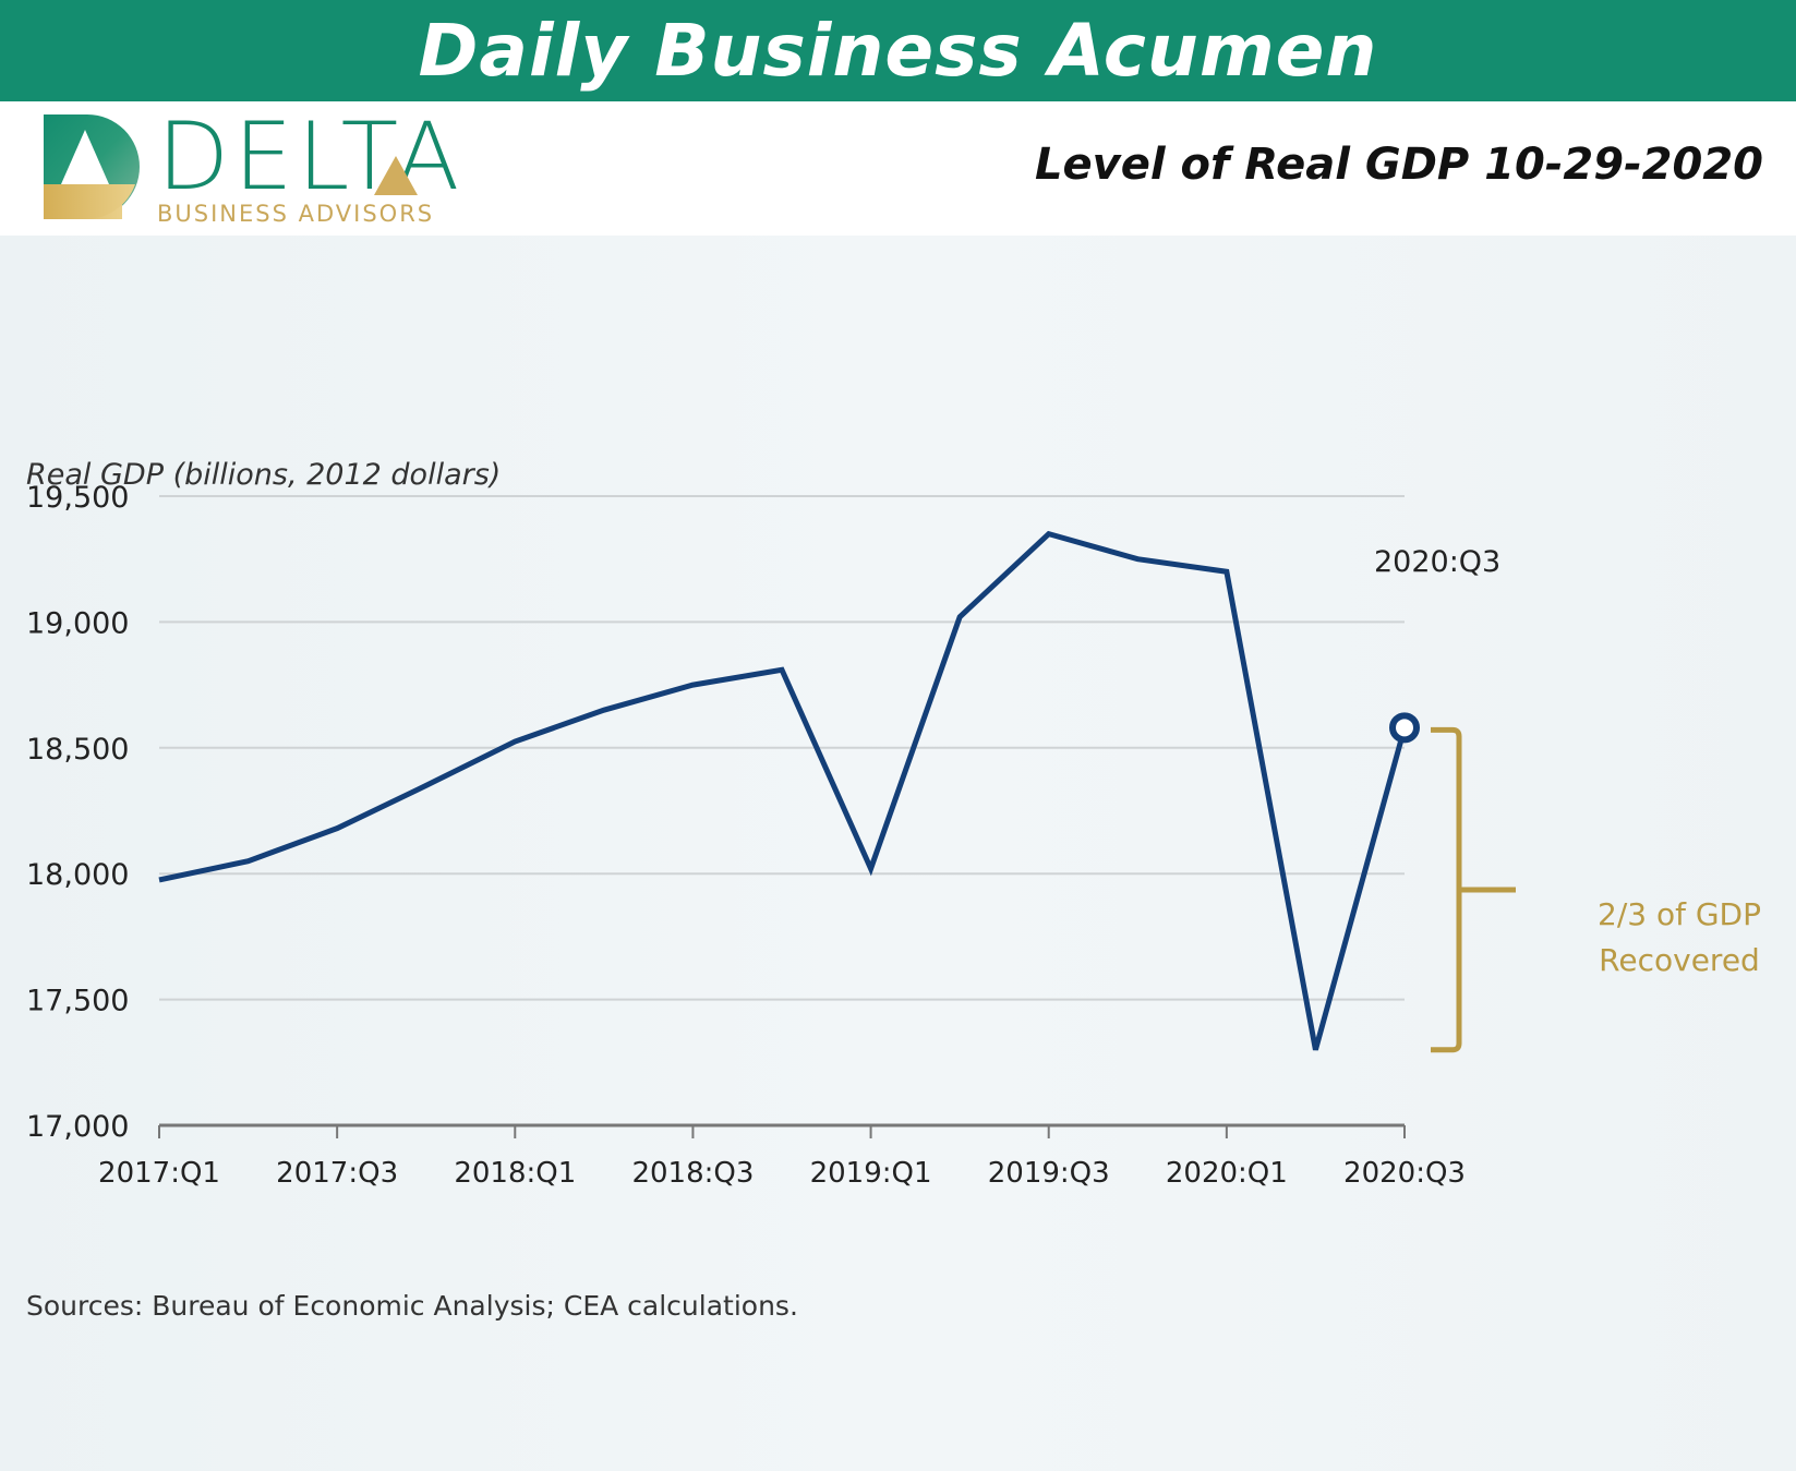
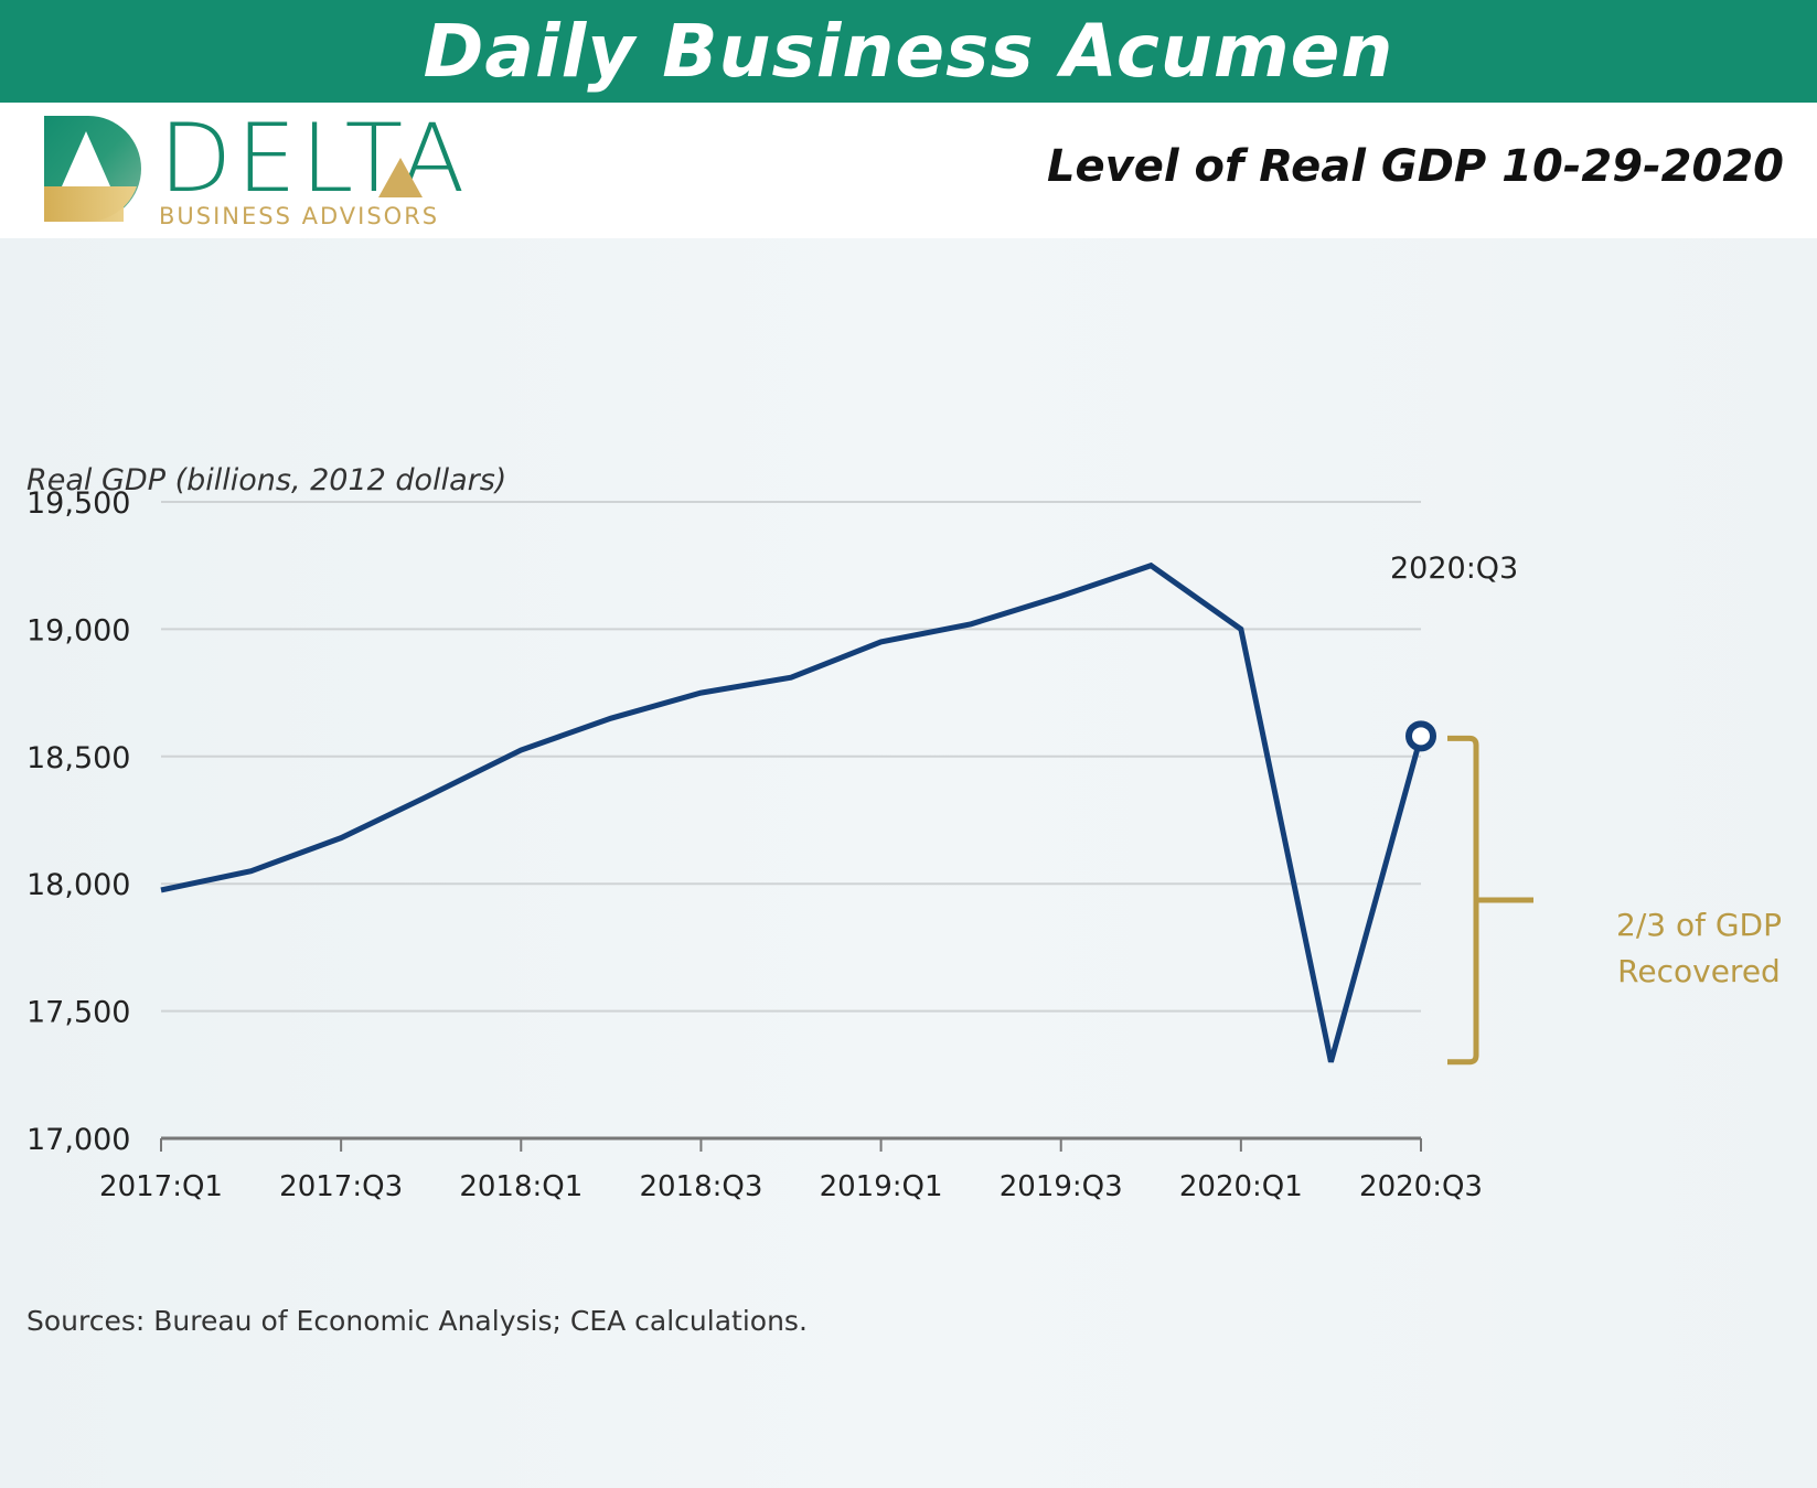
2019:Q1: 18020 -> 18950
2019:Q3: 19350 -> 19130
2020:Q1: 19200 -> 19000
